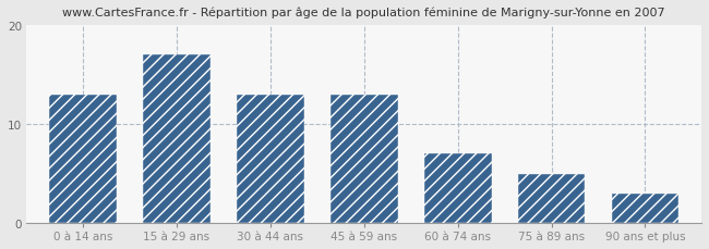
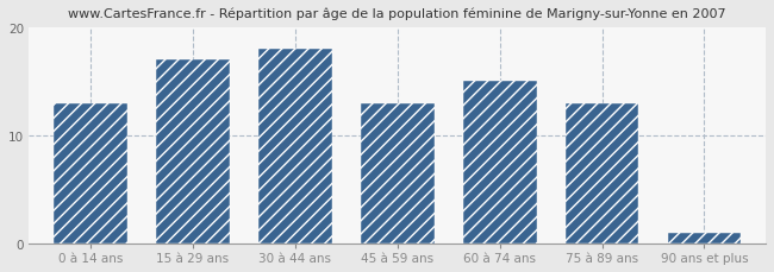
30 à 44 ans: 13 -> 18
60 à 74 ans: 7 -> 15
75 à 89 ans: 5 -> 13
90 ans et plus: 3 -> 1
